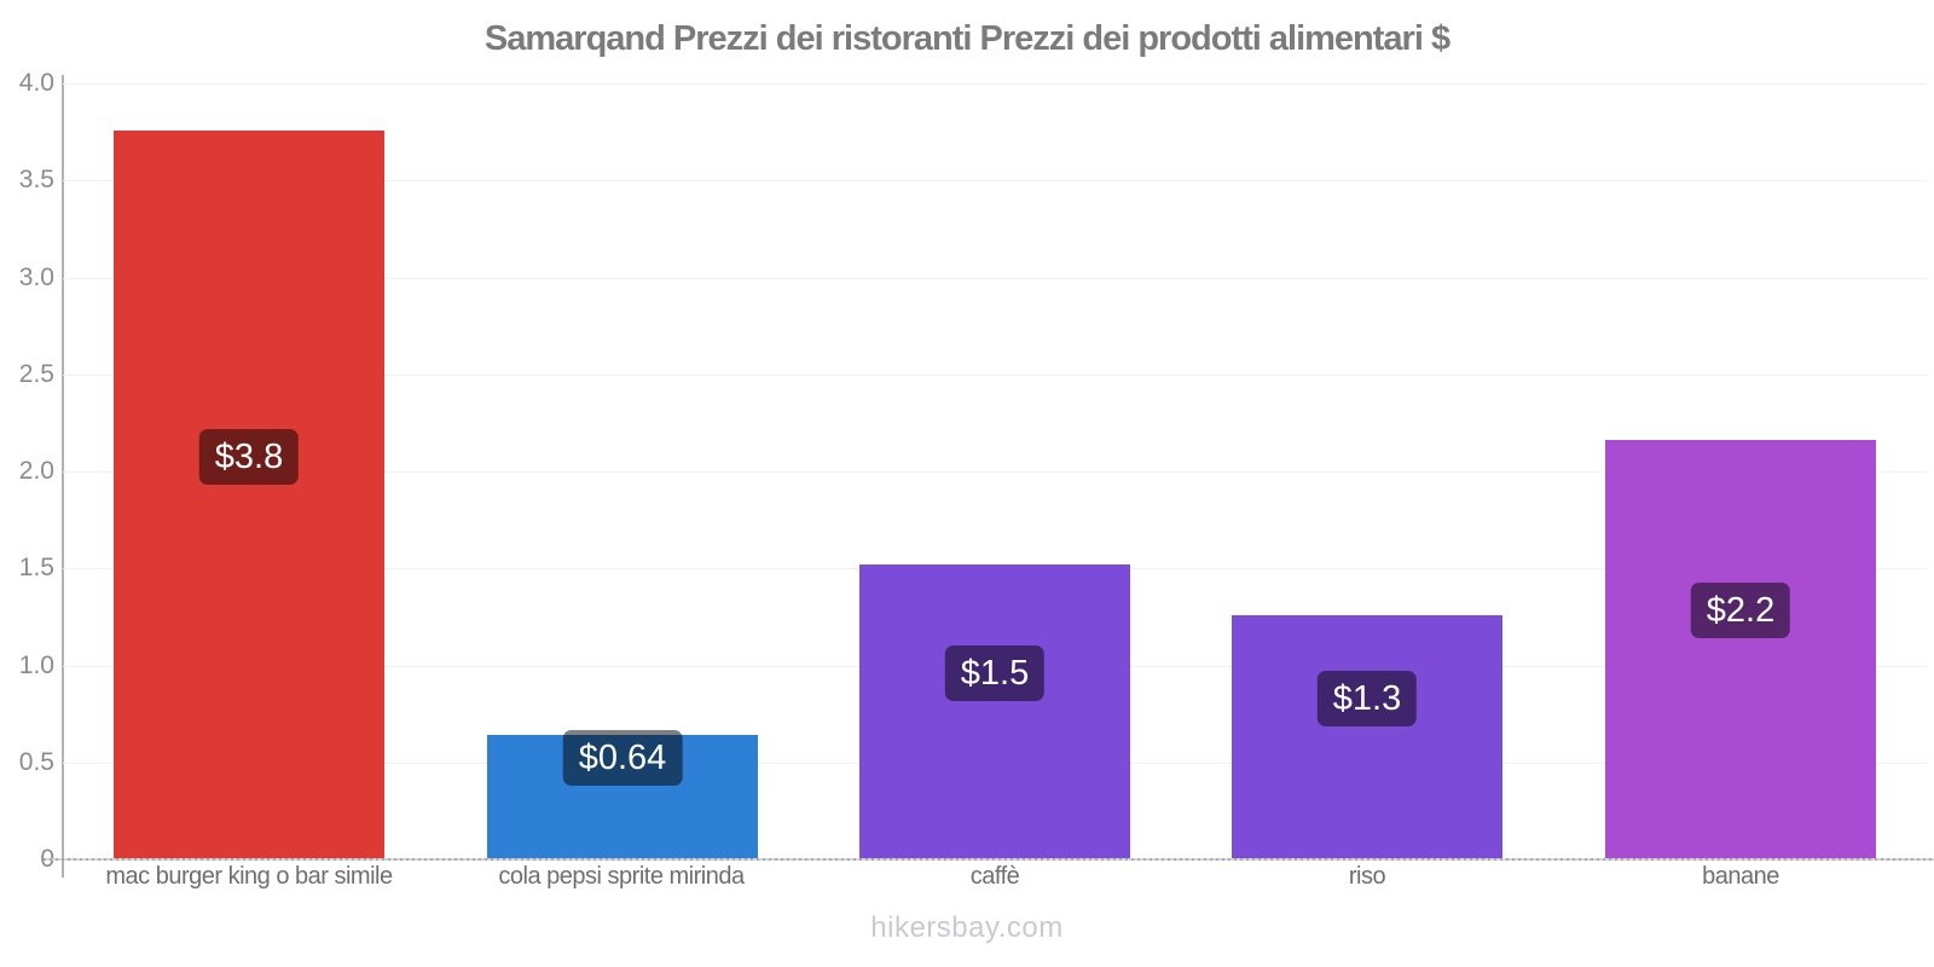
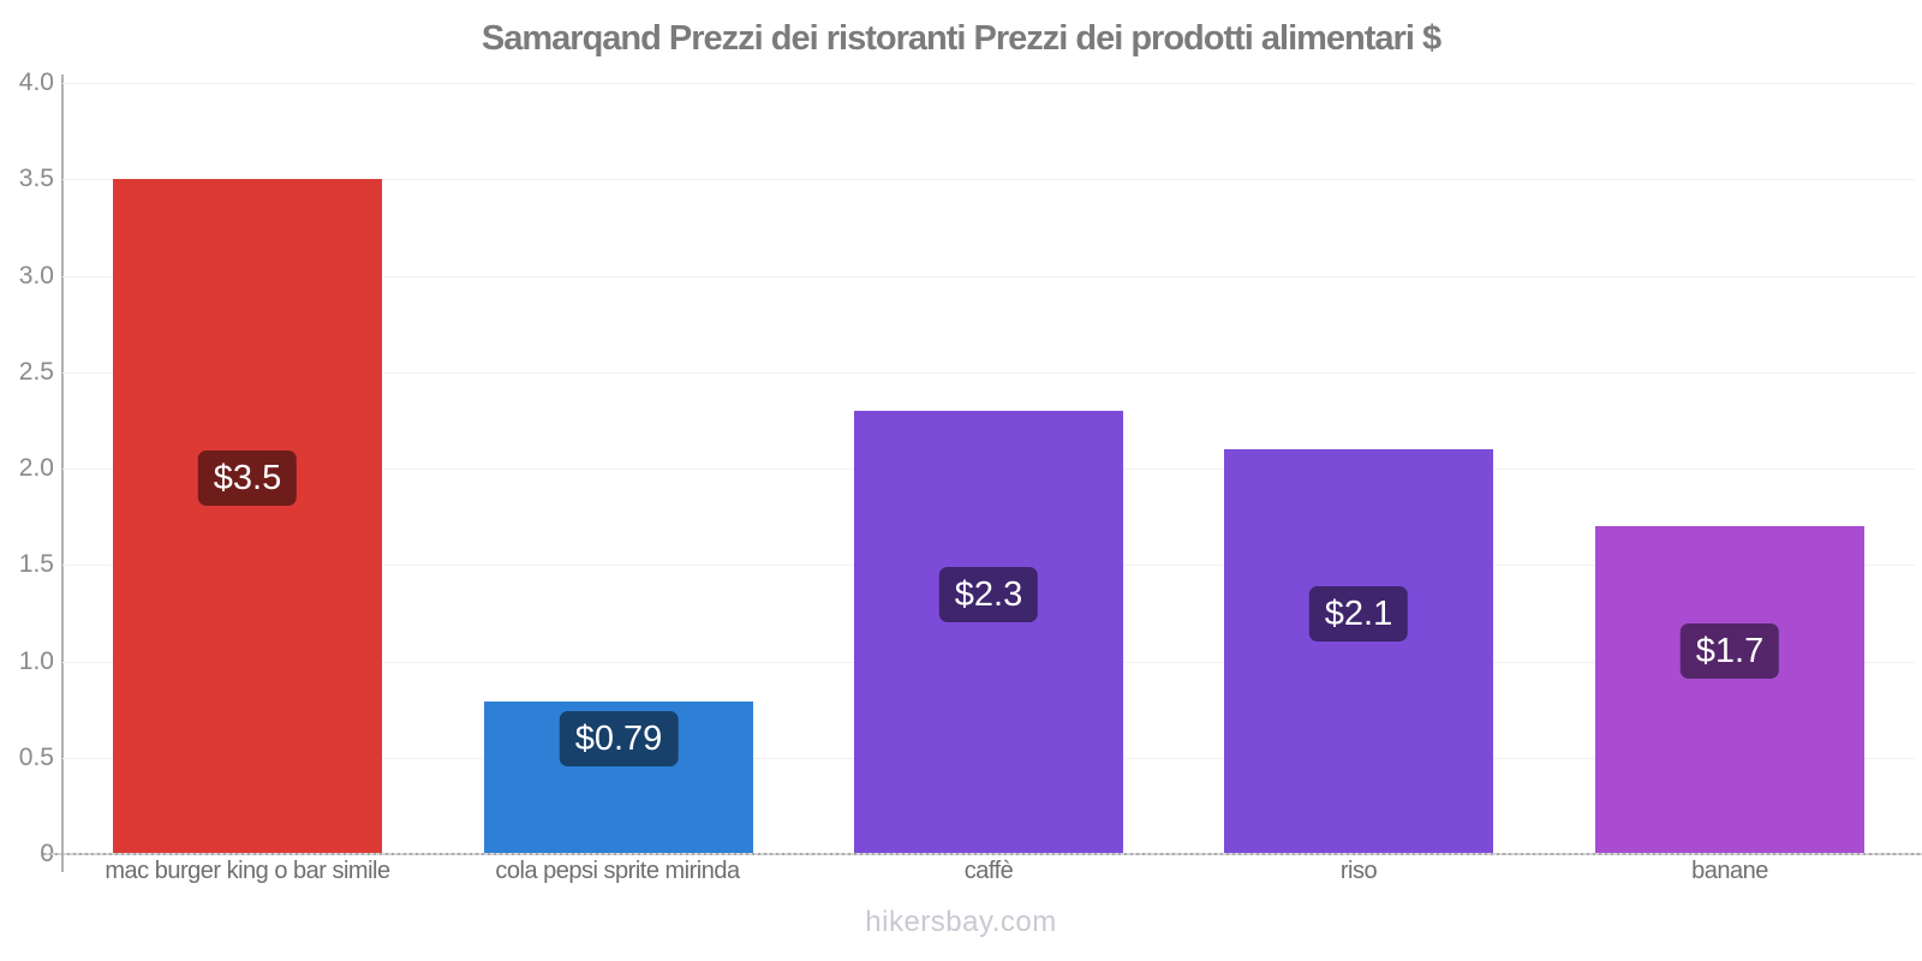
mac burger king o bar simile: $3.8 -> $3.5
cola pepsi sprite mirinda: $0.64 -> $0.79
caffè: $1.5 -> $2.3
riso: $1.3 -> $2.1
banane: $2.2 -> $1.7
